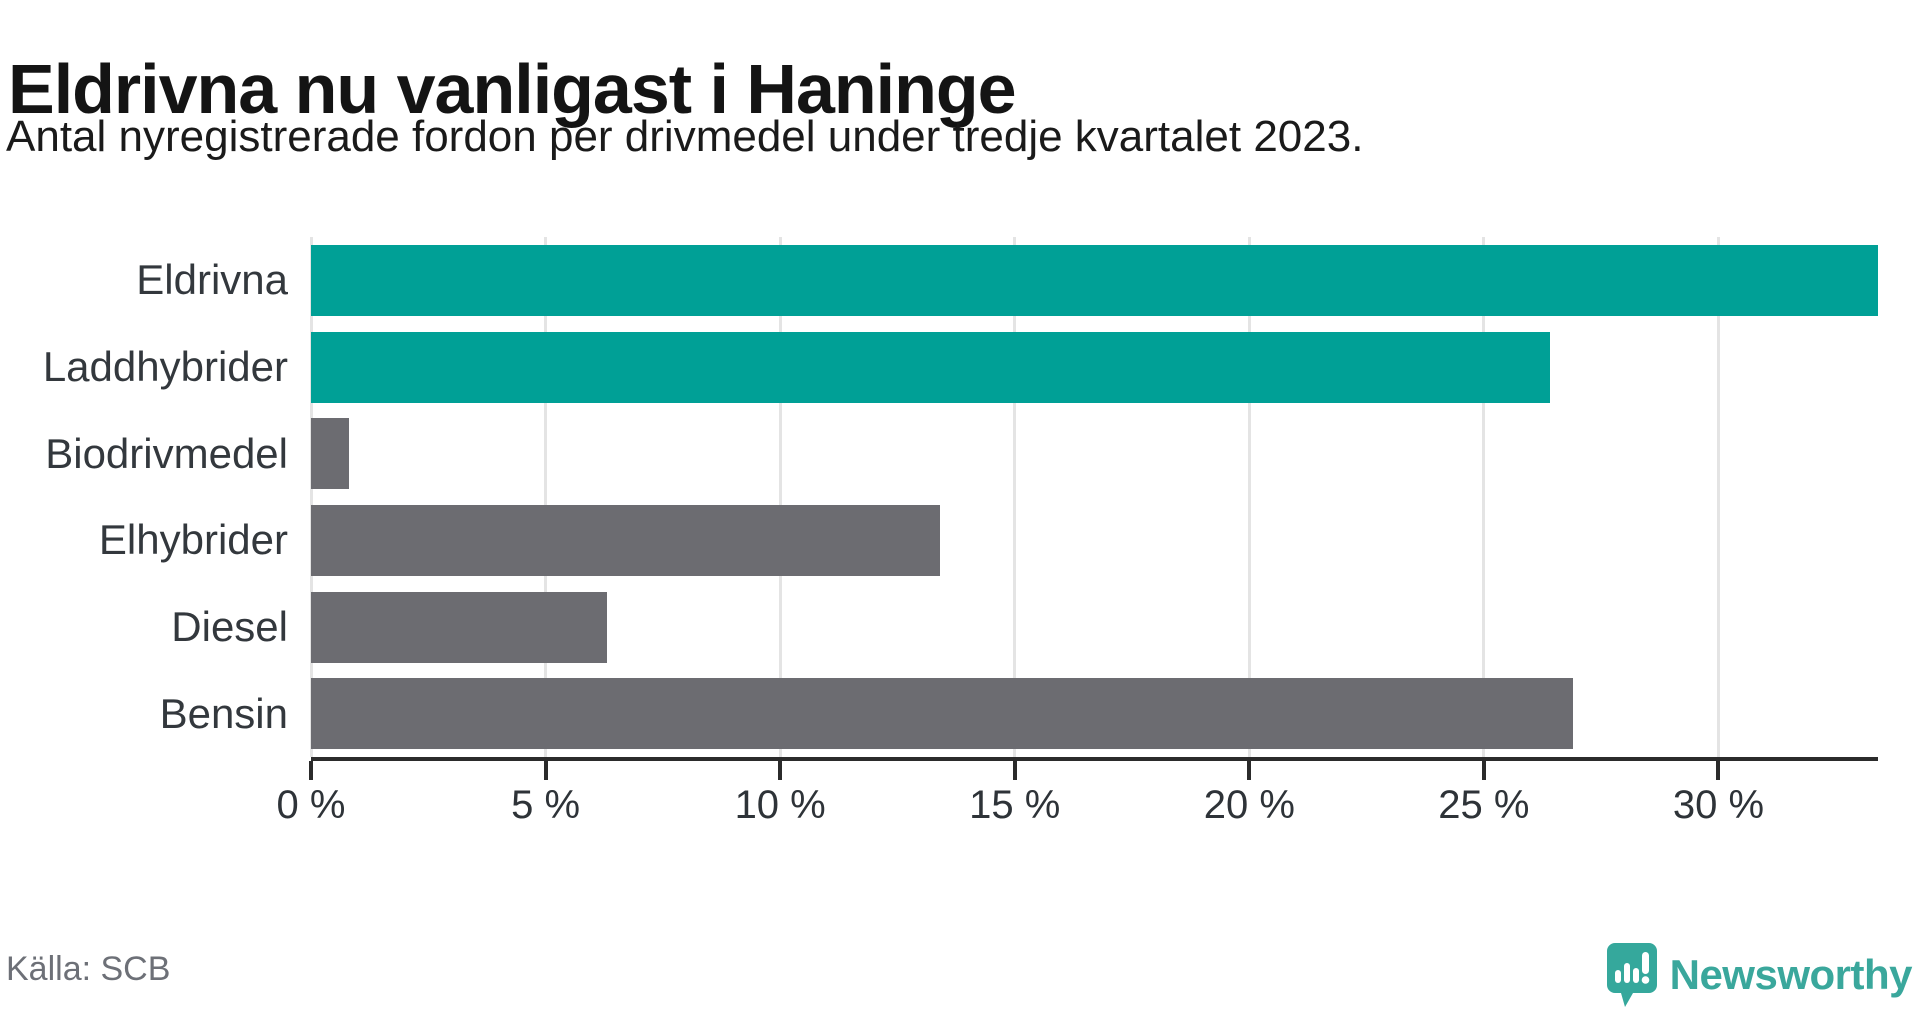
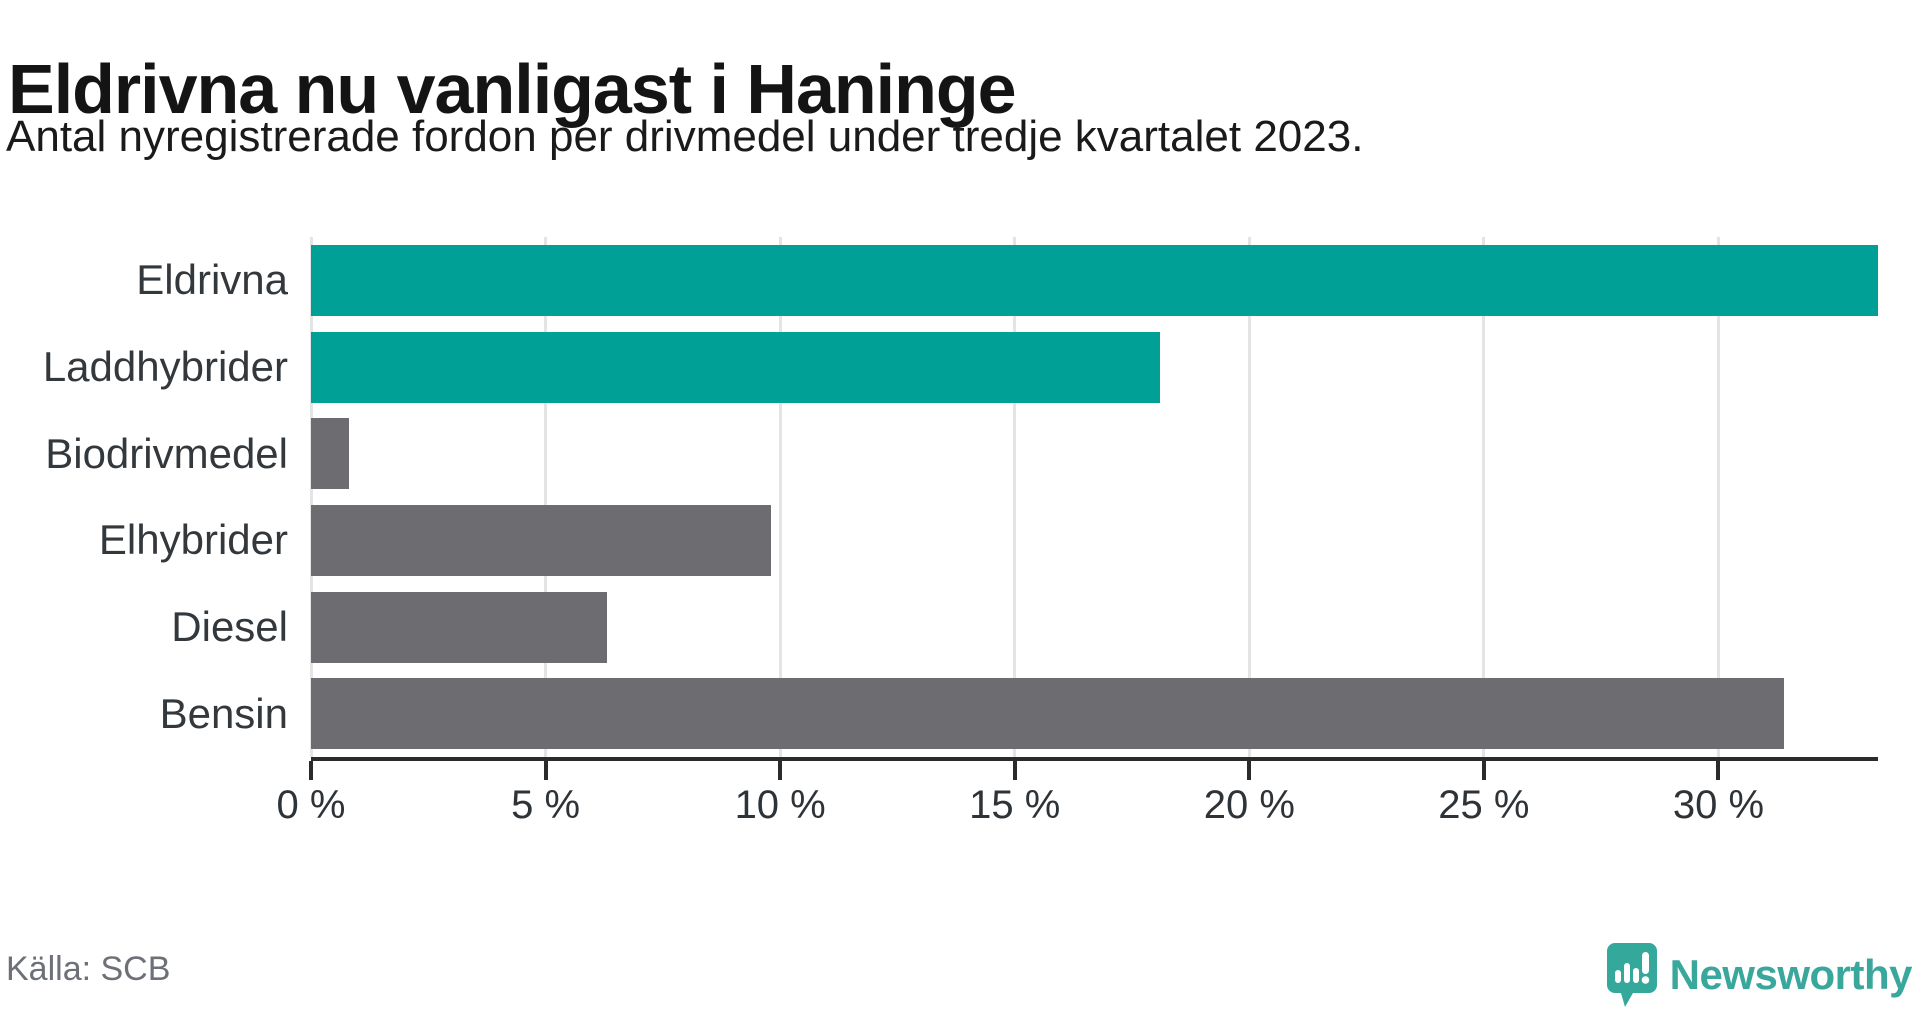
Laddhybrider: 26.4% -> 18.1%
Elhybrider: 13.4% -> 9.8%
Bensin: 26.9% -> 31.4%
